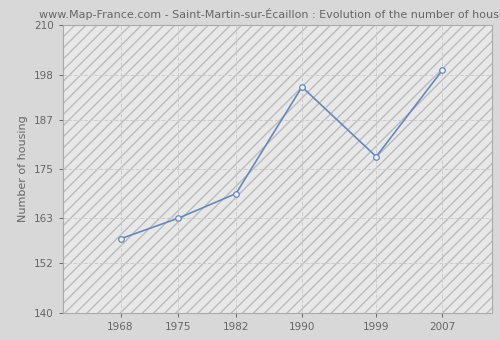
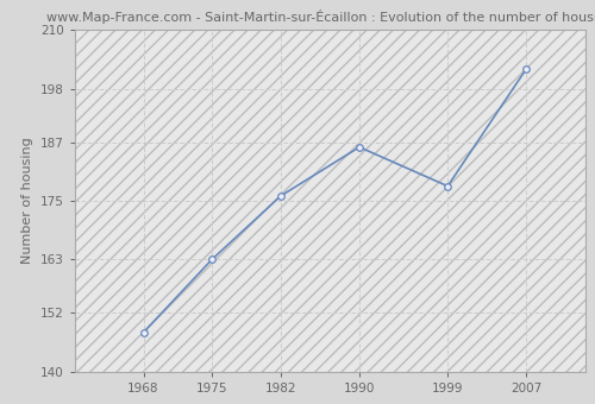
1968: 158 -> 148
1982: 169 -> 176
1990: 195 -> 186
2007: 199 -> 202
